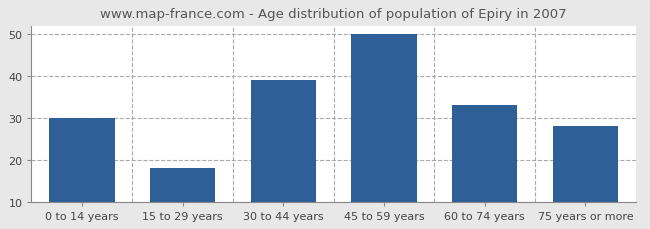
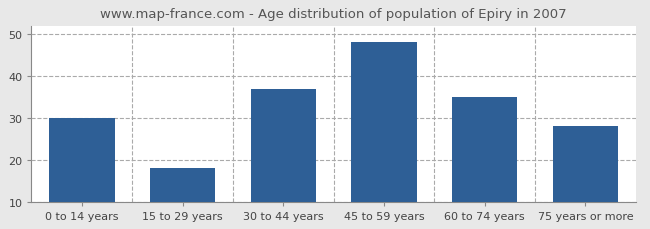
30 to 44 years: 39 -> 37
45 to 59 years: 50 -> 48
60 to 74 years: 33 -> 35
